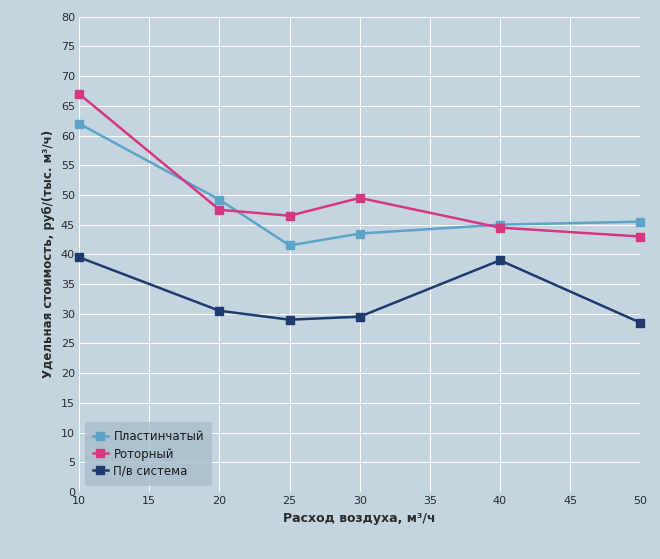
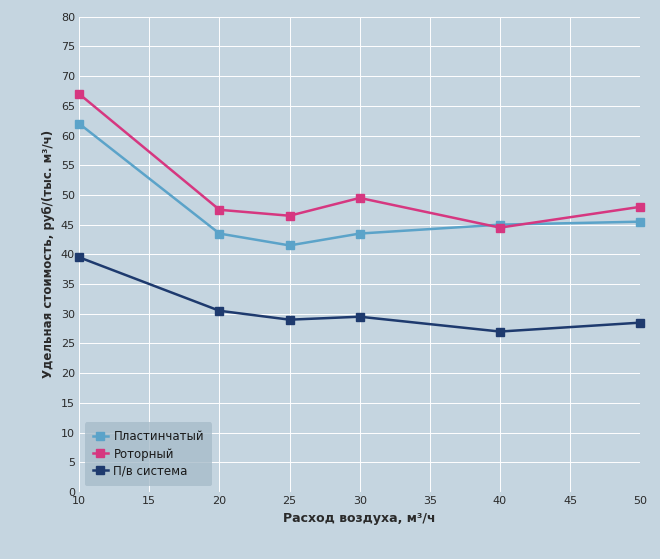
Пластинчатый/20: 49.2 -> 43.5
П/в система/40: 39.0 -> 27.0
Роторный/50: 43.0 -> 48.0
